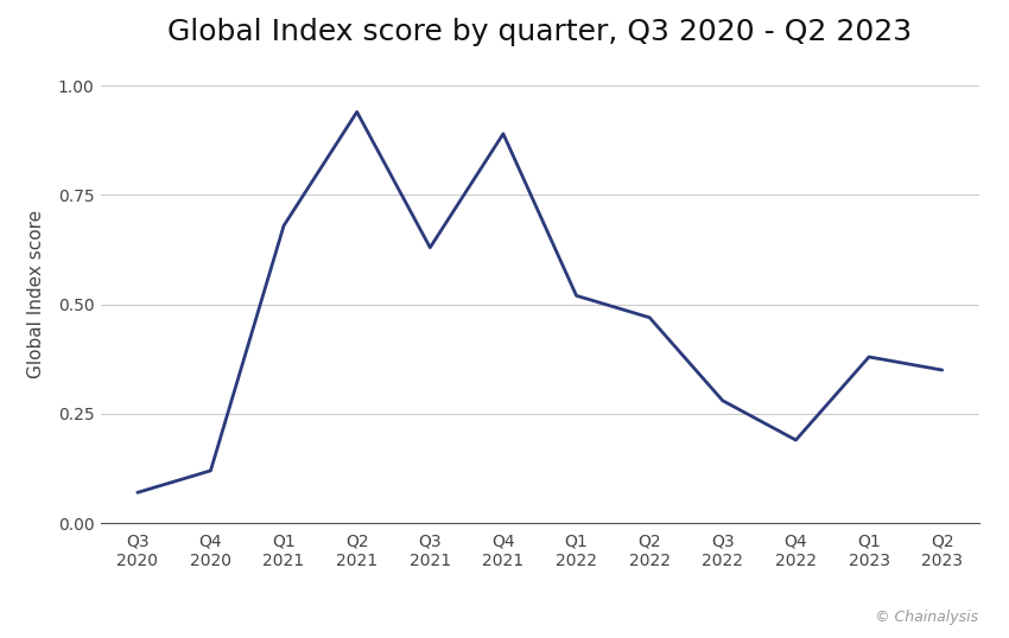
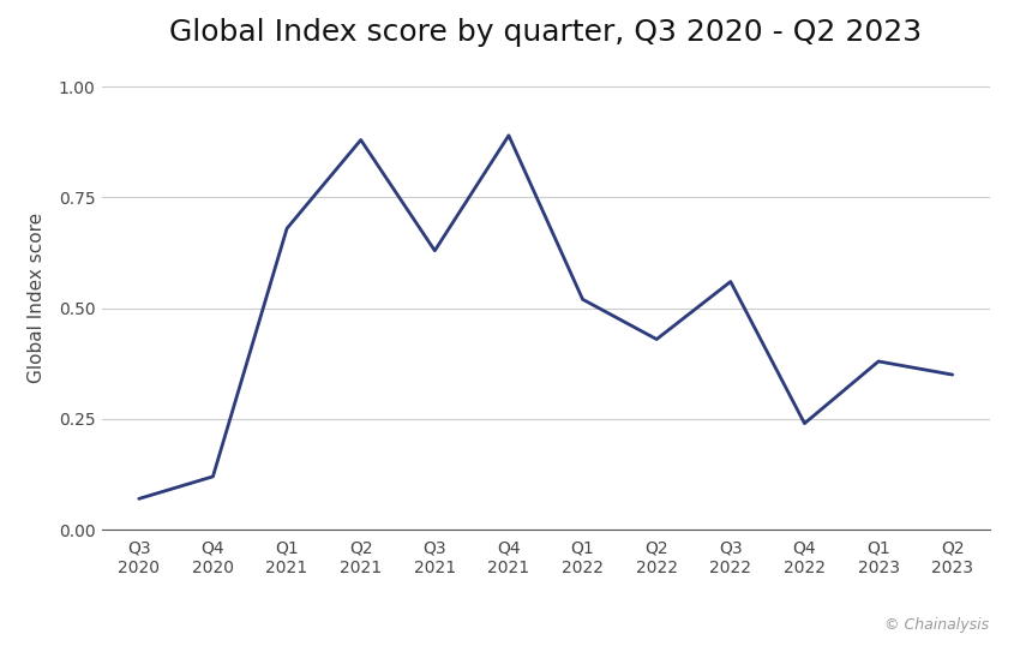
Q2 2021: 0.94 -> 0.88
Q2 2022: 0.47 -> 0.43
Q3 2022: 0.28 -> 0.56
Q4 2022: 0.19 -> 0.24
